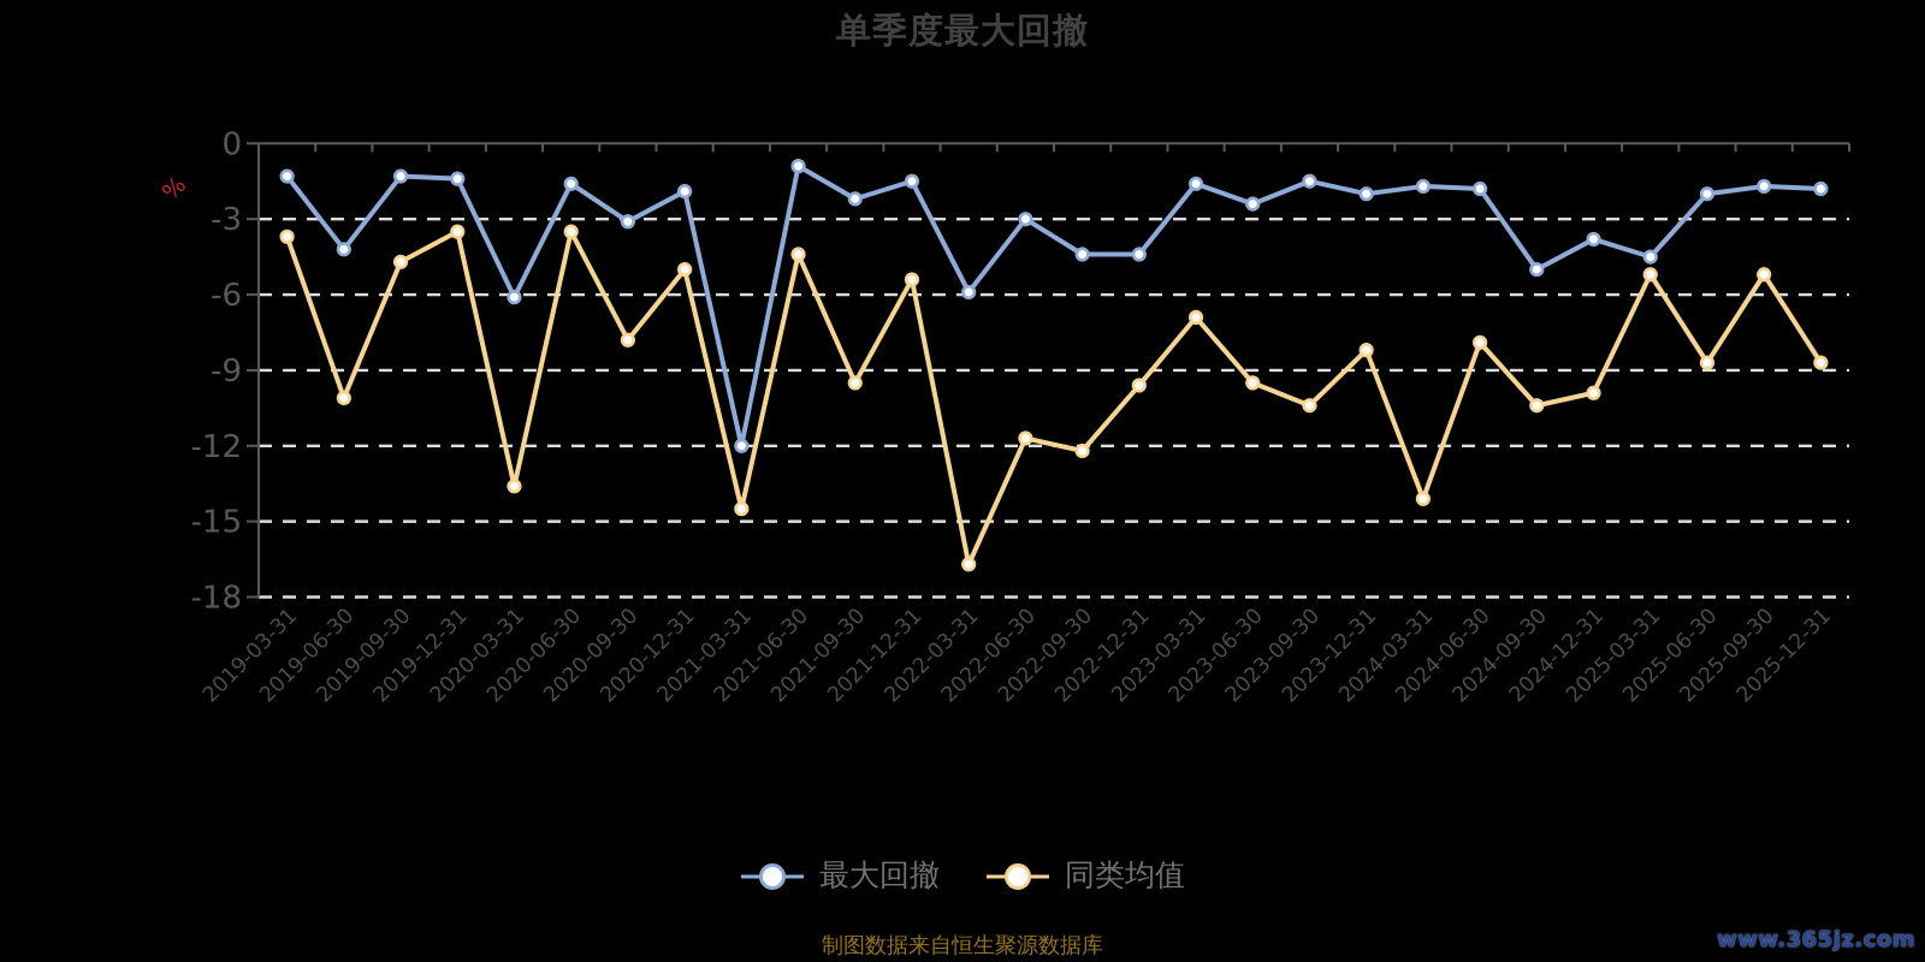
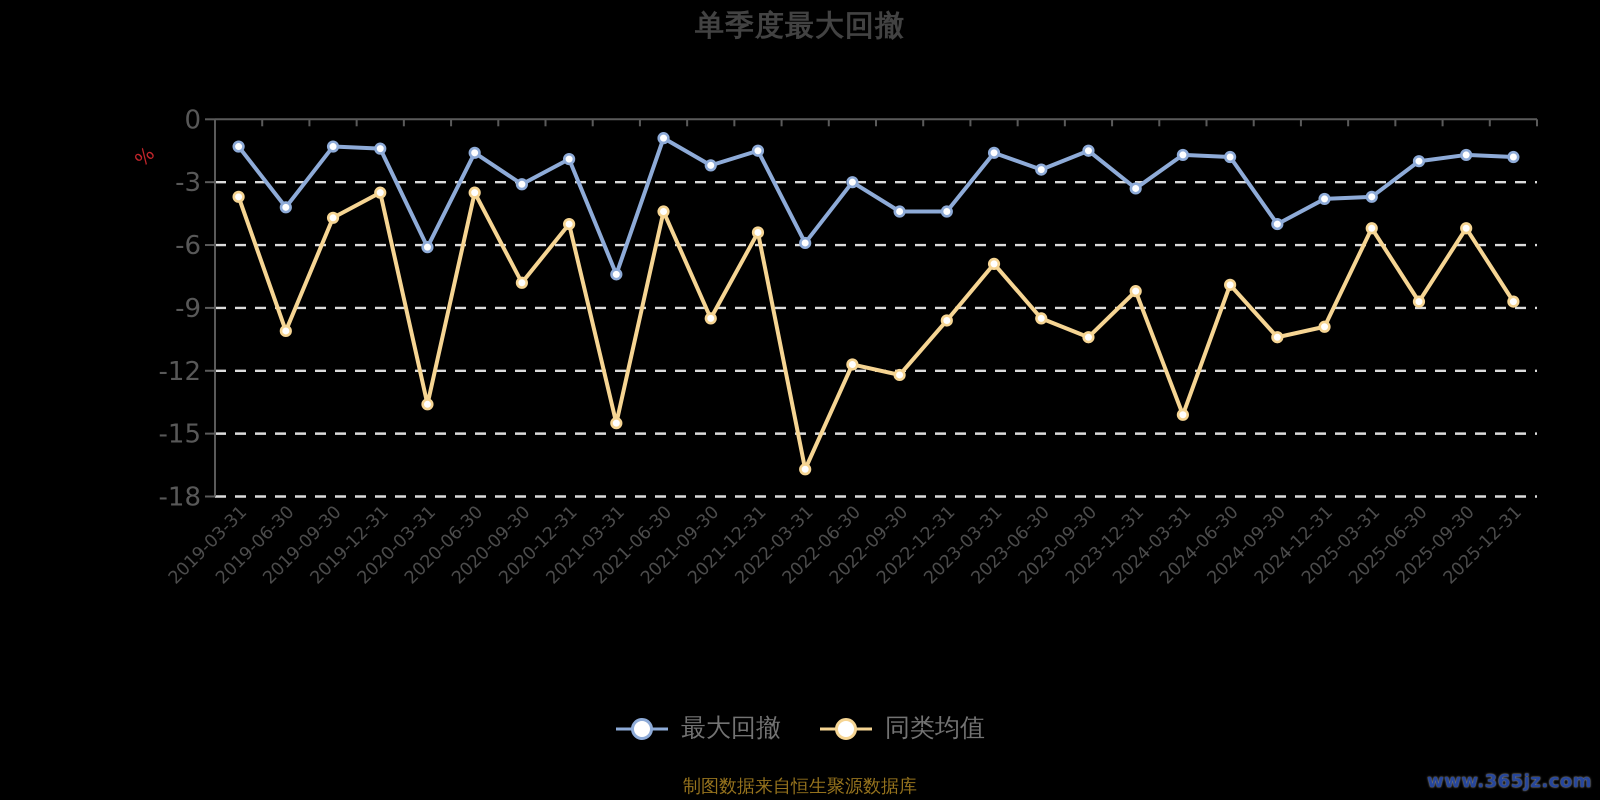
最大回撤/2021-03-31: -12.0 -> -7.4
最大回撤/2023-12-31: -2.0 -> -3.3
最大回撤/2025-03-31: -4.5 -> -3.7
